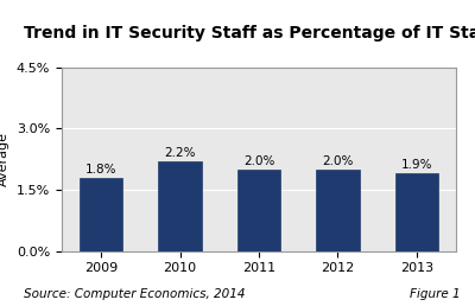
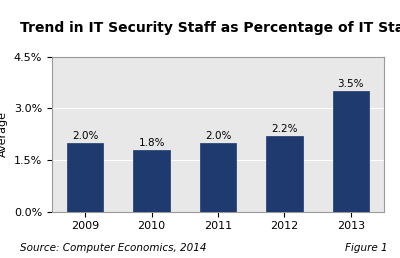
2009: 1.8% -> 2.0%
2010: 2.2% -> 1.8%
2012: 2.0% -> 2.2%
2013: 1.9% -> 3.5%
